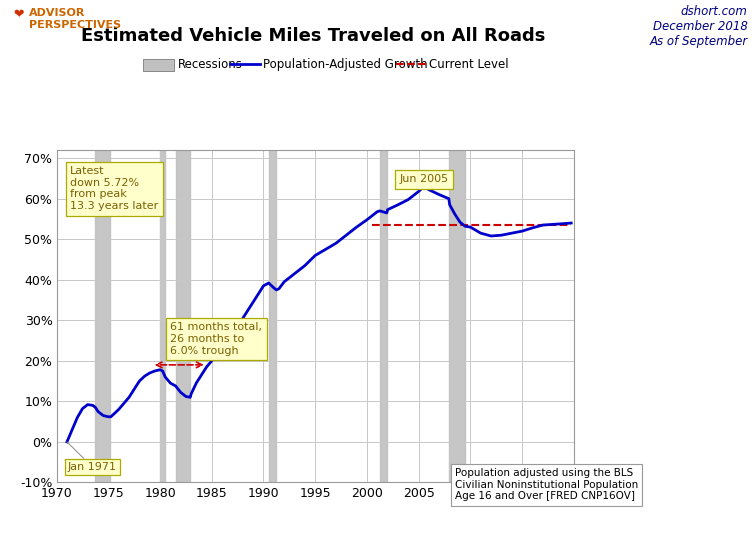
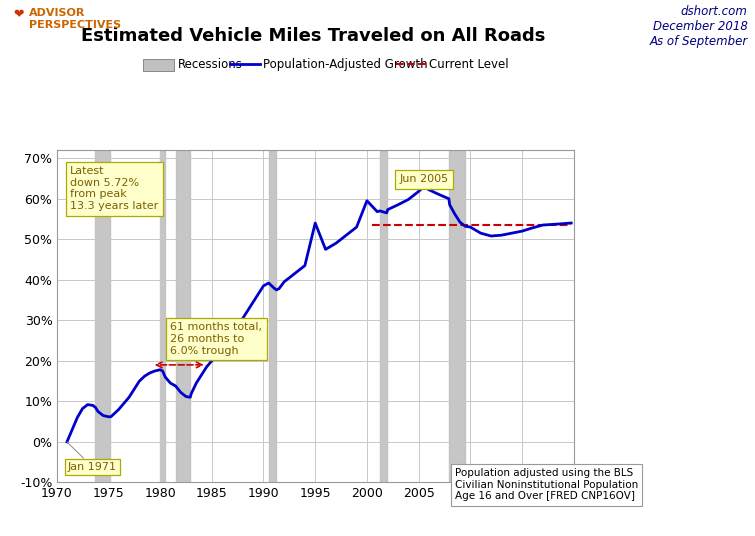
1995: 46.0% -> 54.0%
2000: 54.8% -> 59.5%
